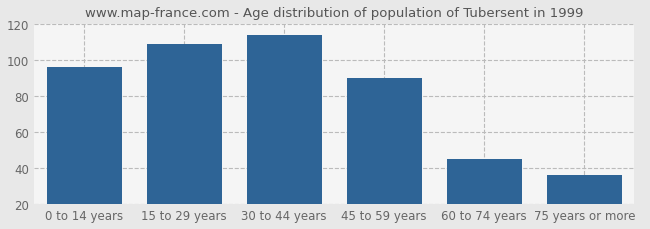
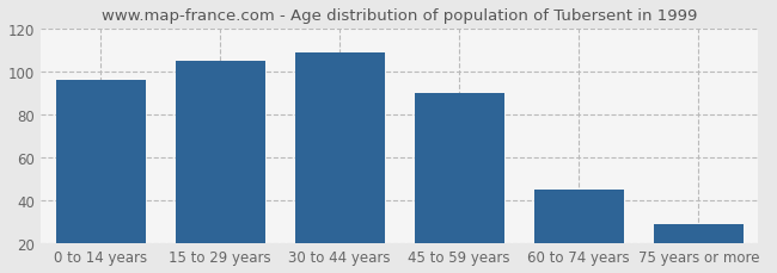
15 to 29 years: 109 -> 105
30 to 44 years: 114 -> 109
75 years or more: 36 -> 29
